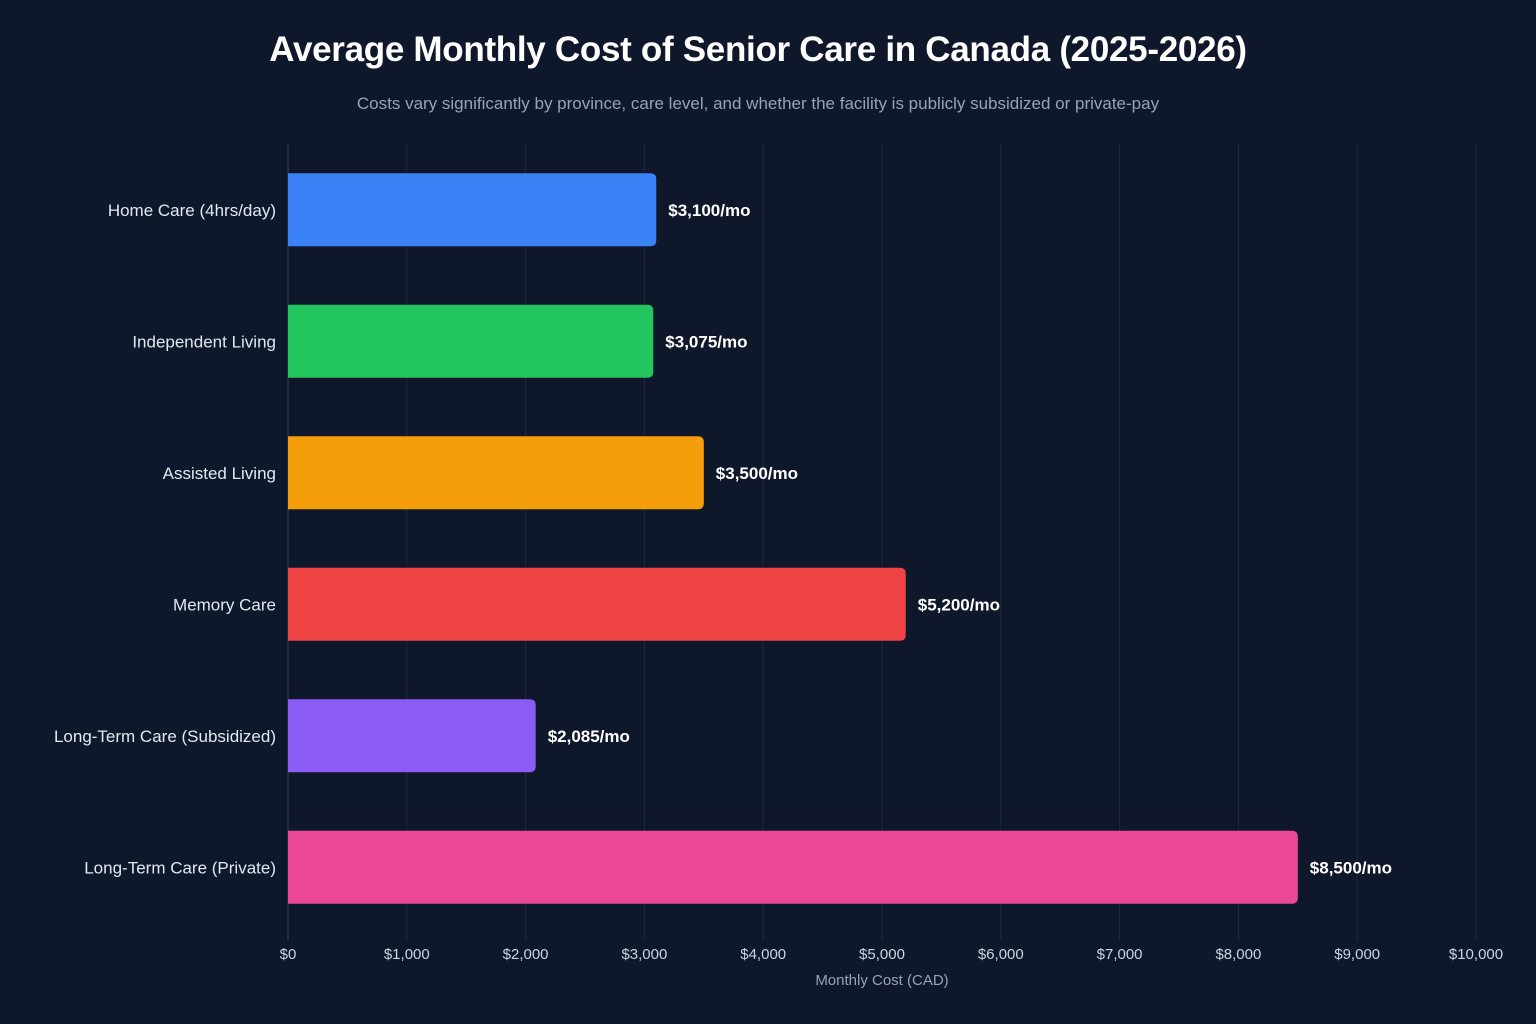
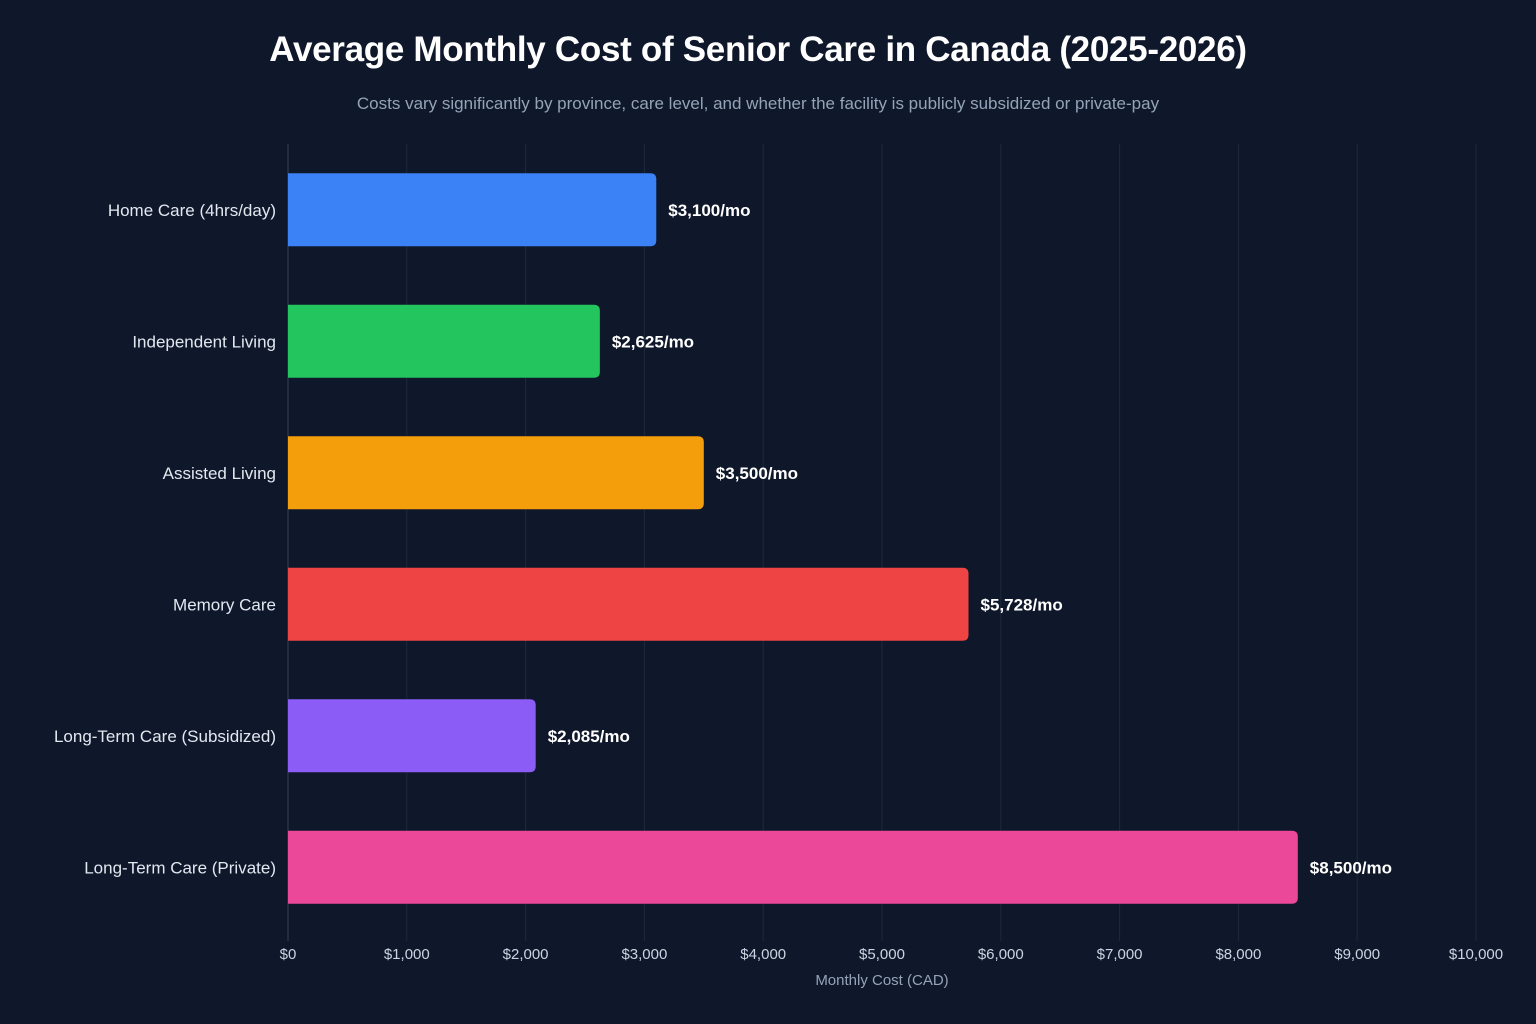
Independent Living: 3,075 -> 2,625
Memory Care: 5,200 -> 5,728
